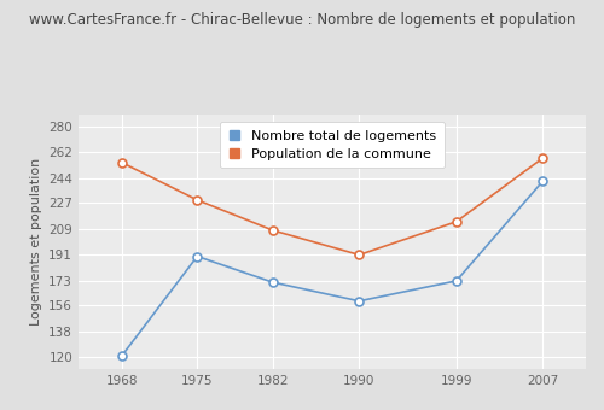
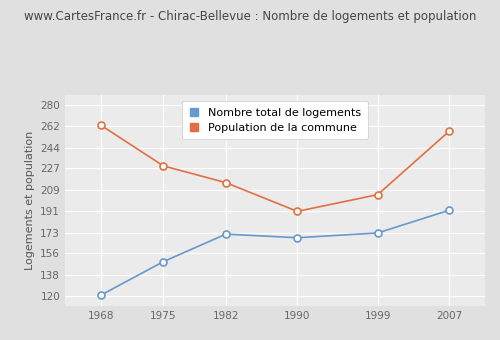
Population de la commune/1968: 255 -> 263
Nombre total de logements/1975: 190 -> 149
Population de la commune/1982: 208 -> 215
Nombre total de logements/1990: 159 -> 169
Population de la commune/1999: 214 -> 205
Nombre total de logements/2007: 242 -> 192
